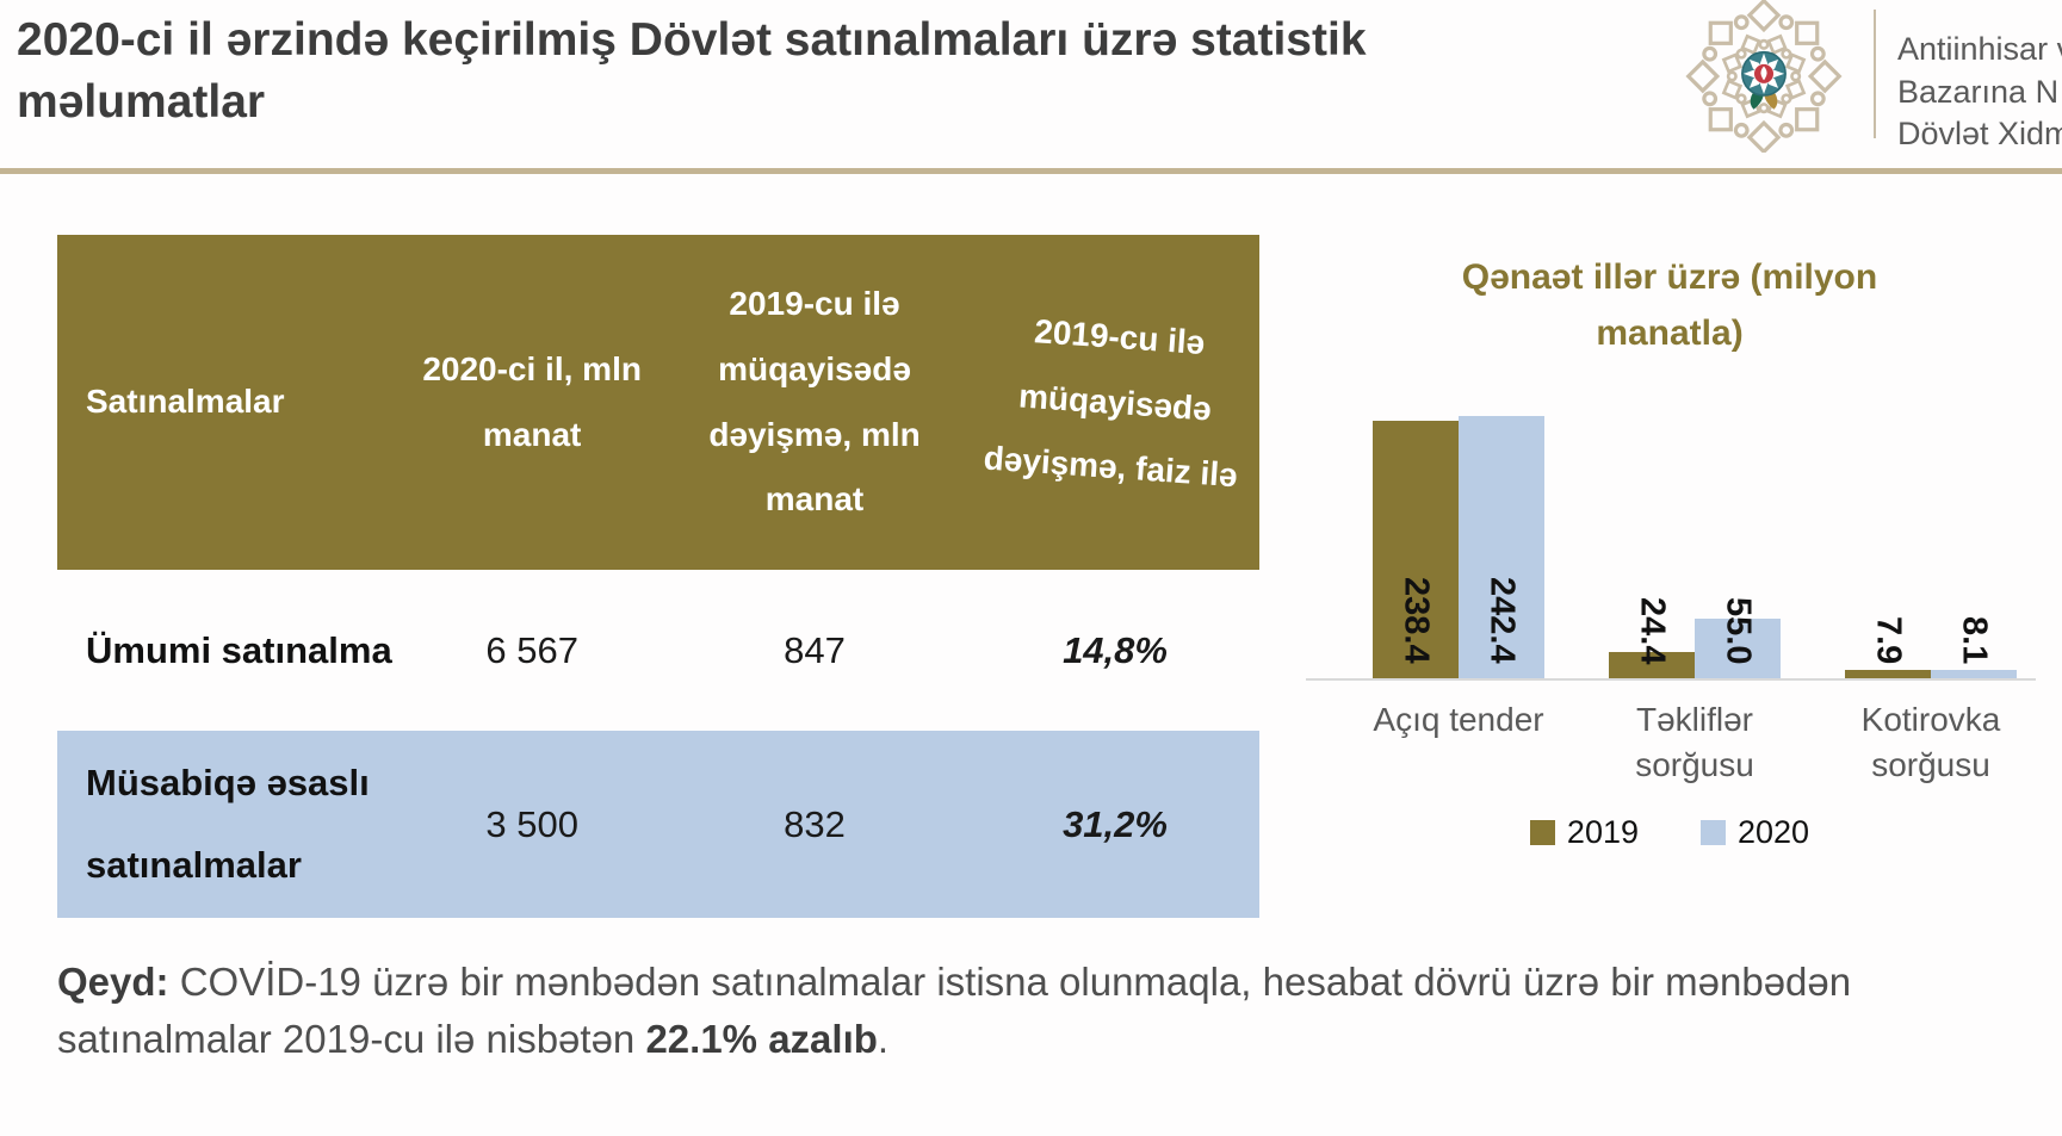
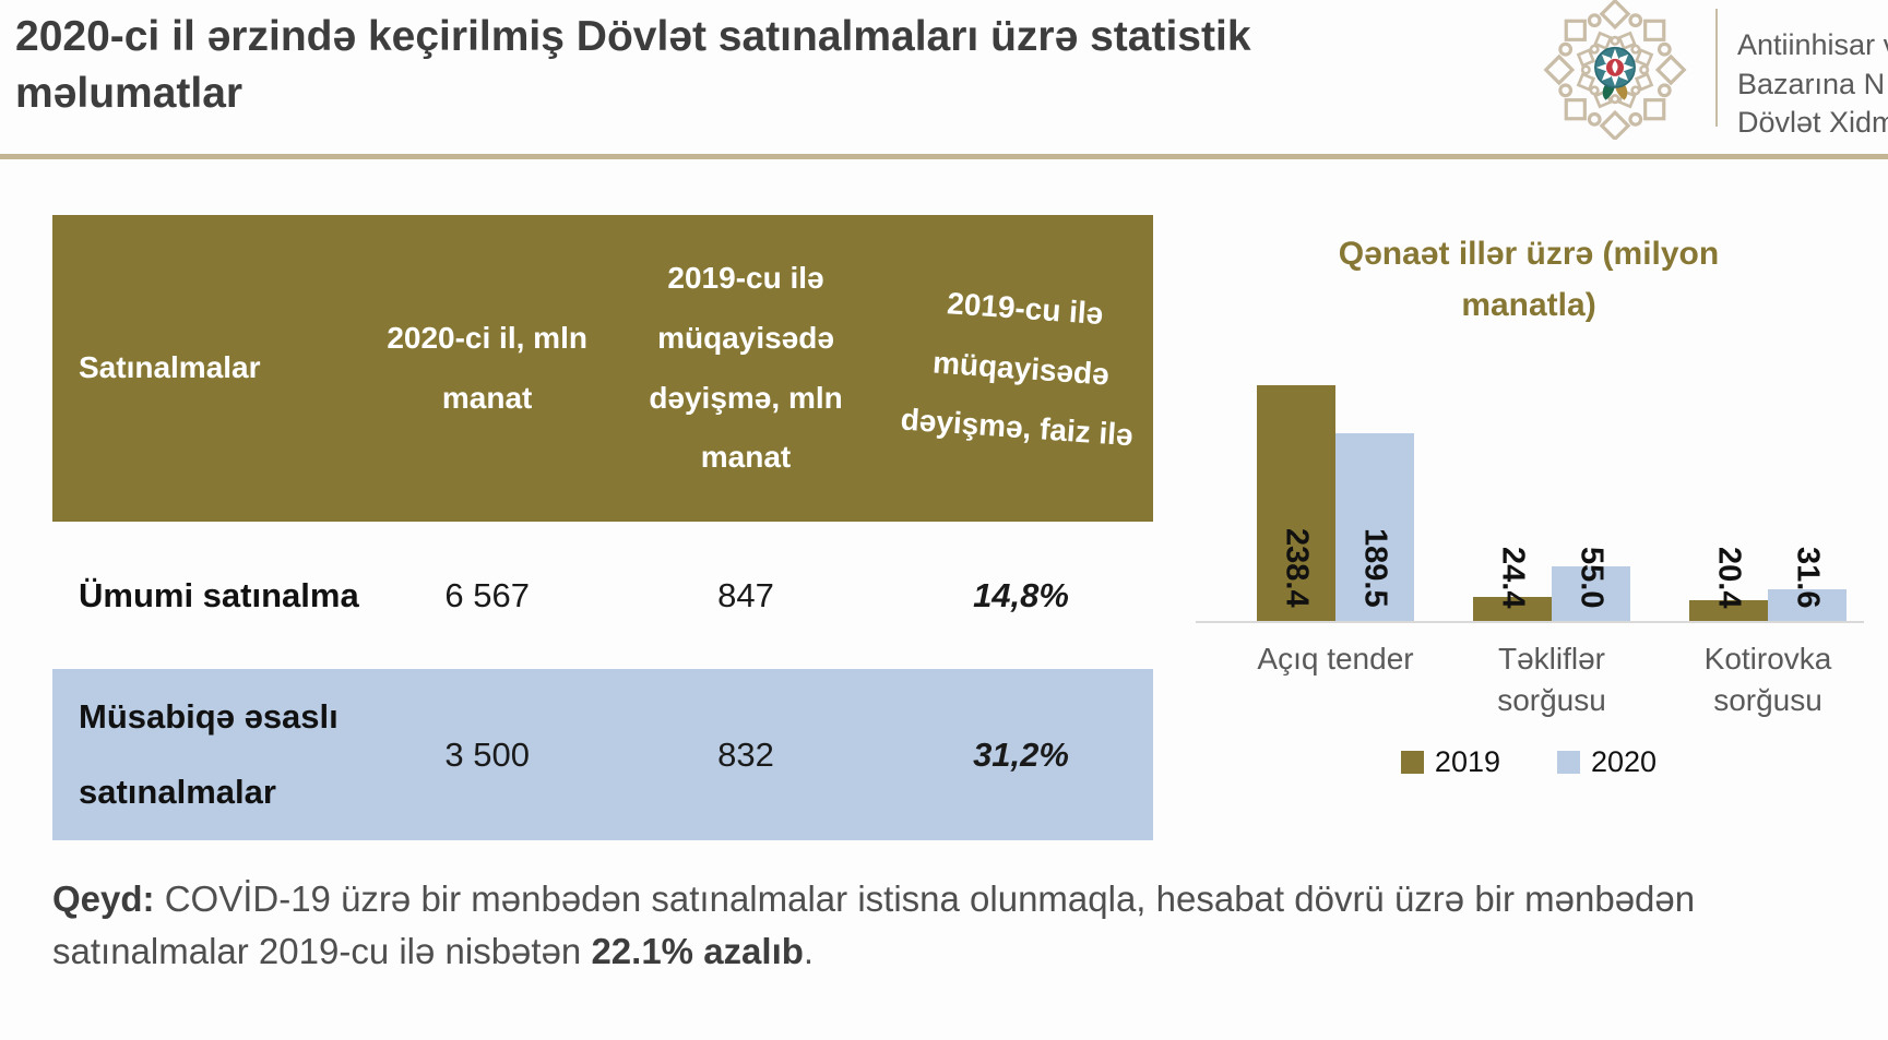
2020/Açıq tender: 242.4 -> 189.5
2019/Kotirovka sorğusu: 7.9 -> 20.4
2020/Kotirovka sorğusu: 8.1 -> 31.6
